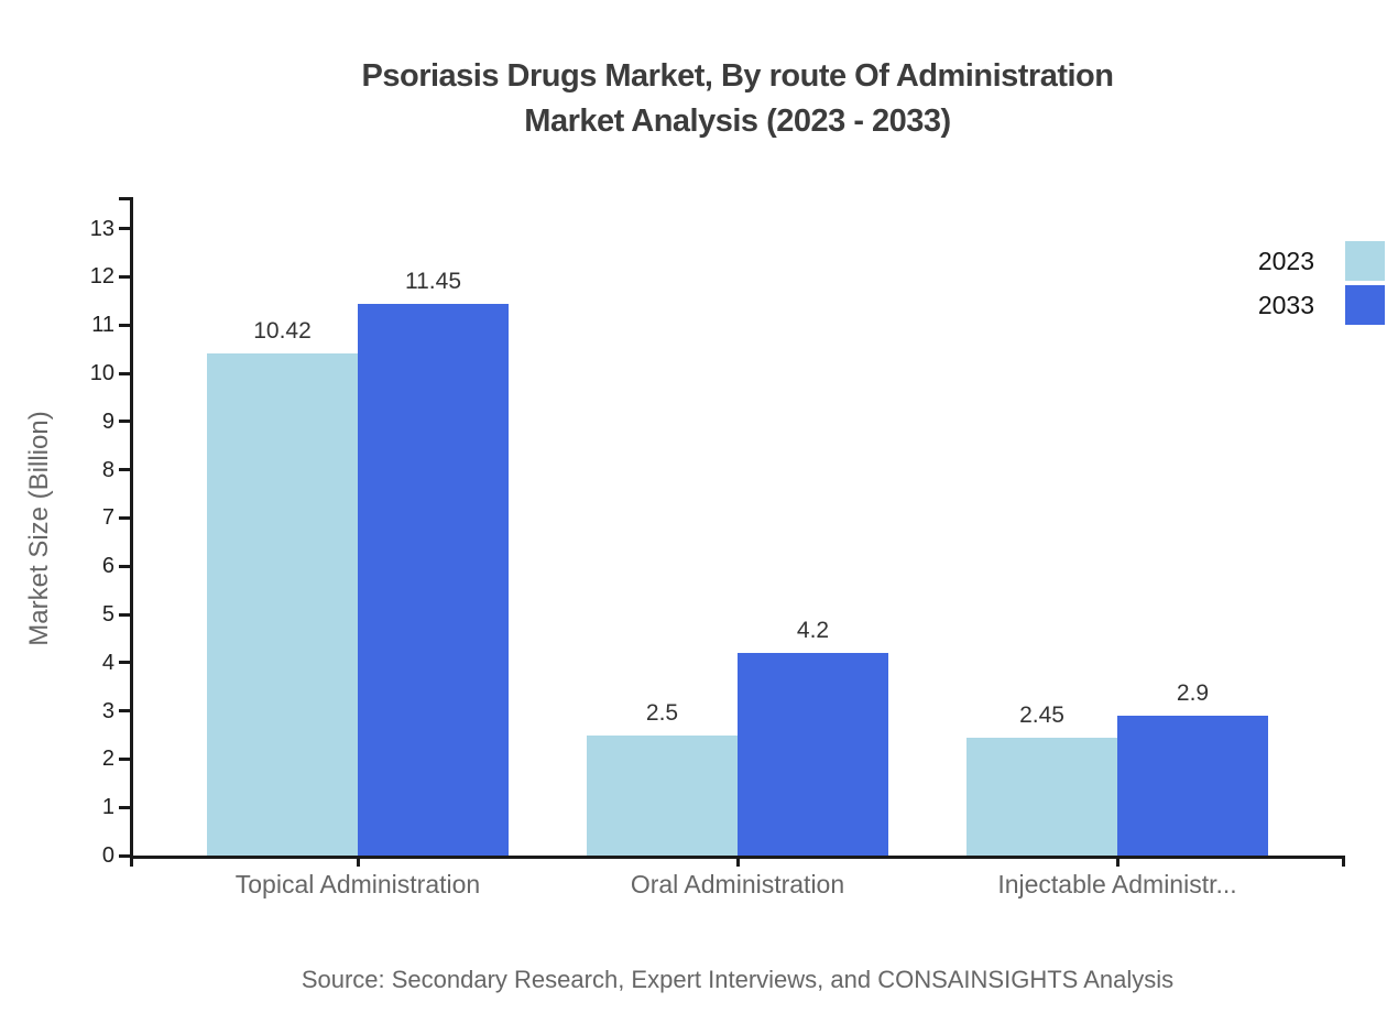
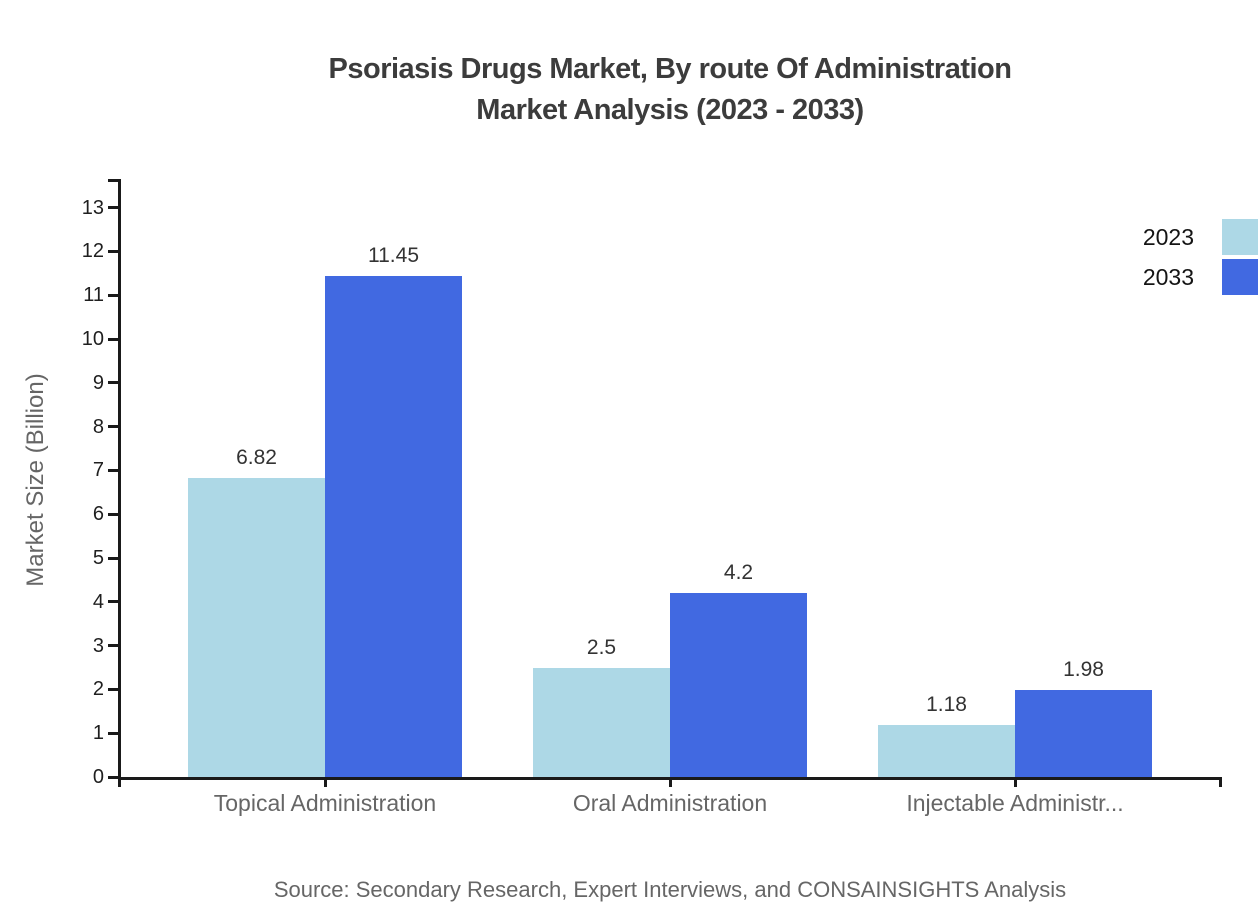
2023/Topical Administration: 10.42 -> 6.82
2023/Injectable Administr...: 2.45 -> 1.18
2033/Injectable Administr...: 2.9 -> 1.98
